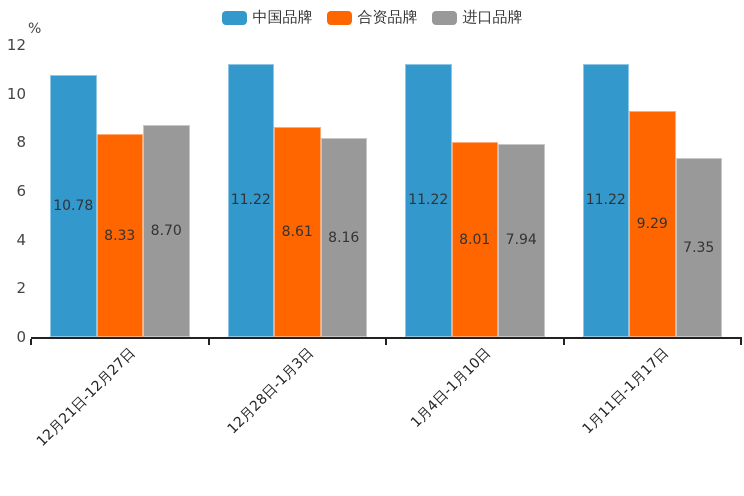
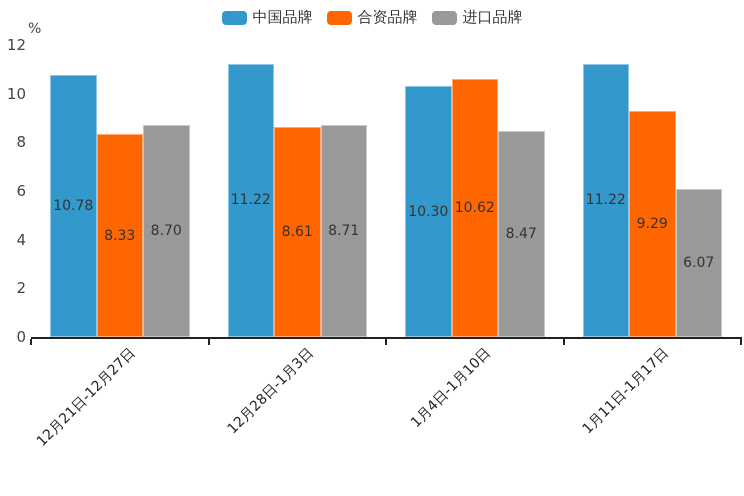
进口品牌/12月28日-1月3日: 8.16 -> 8.71
中国品牌/1月4日-1月10日: 11.22 -> 10.30
合资品牌/1月4日-1月10日: 8.01 -> 10.62
进口品牌/1月4日-1月10日: 7.94 -> 8.47
进口品牌/1月11日-1月17日: 7.35 -> 6.07
